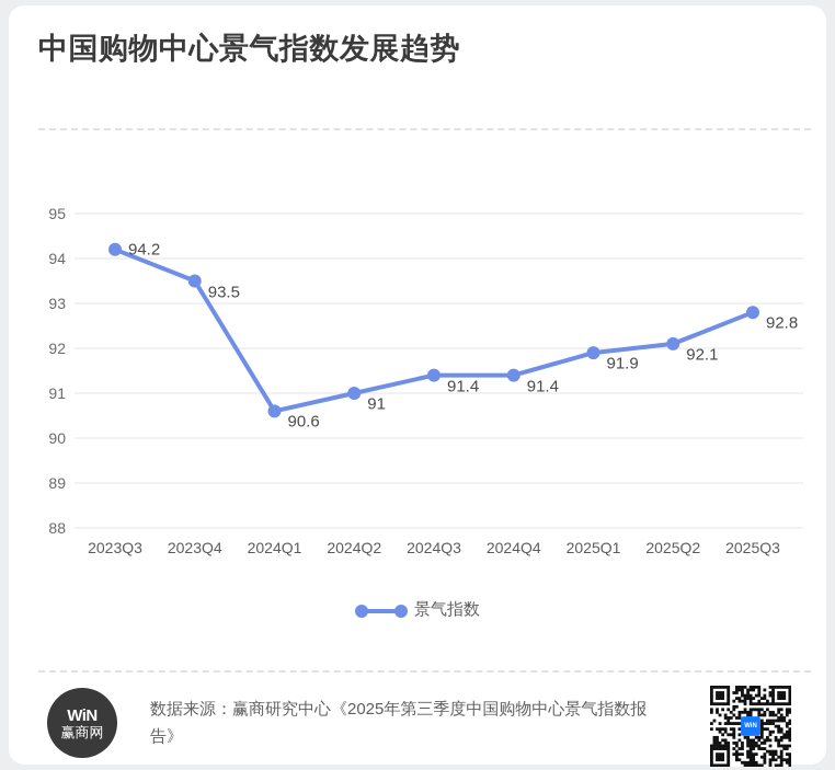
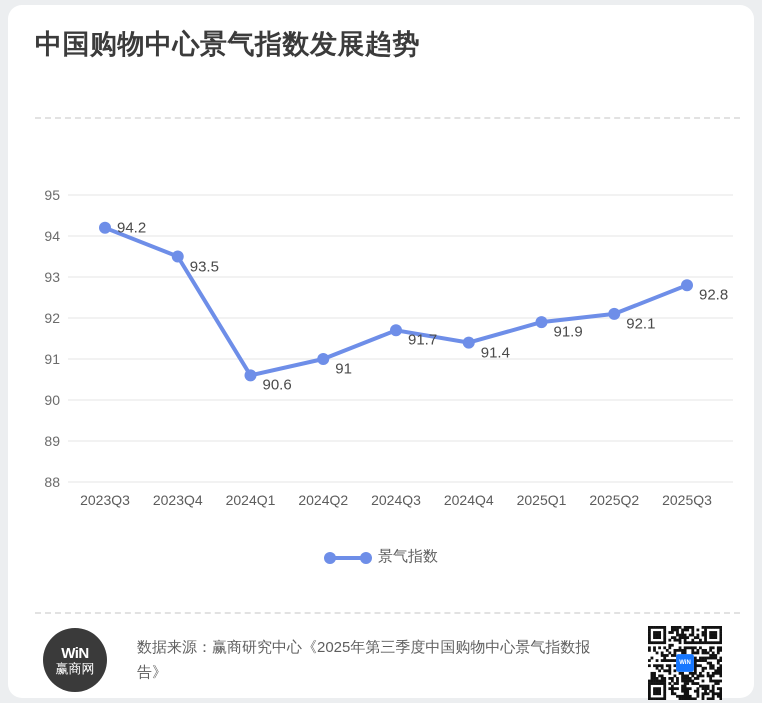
2024Q3: 91.4 -> 91.7
